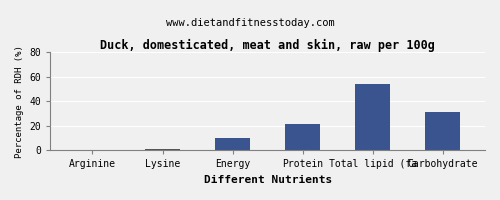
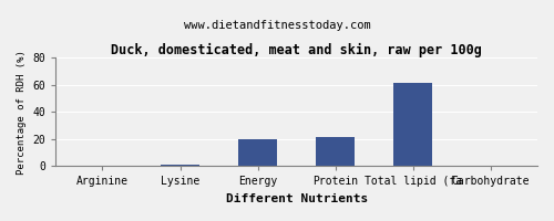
Energy: 10 -> 20
Total lipid (fa: 54 -> 61
Carbohydrate: 31 -> 0
